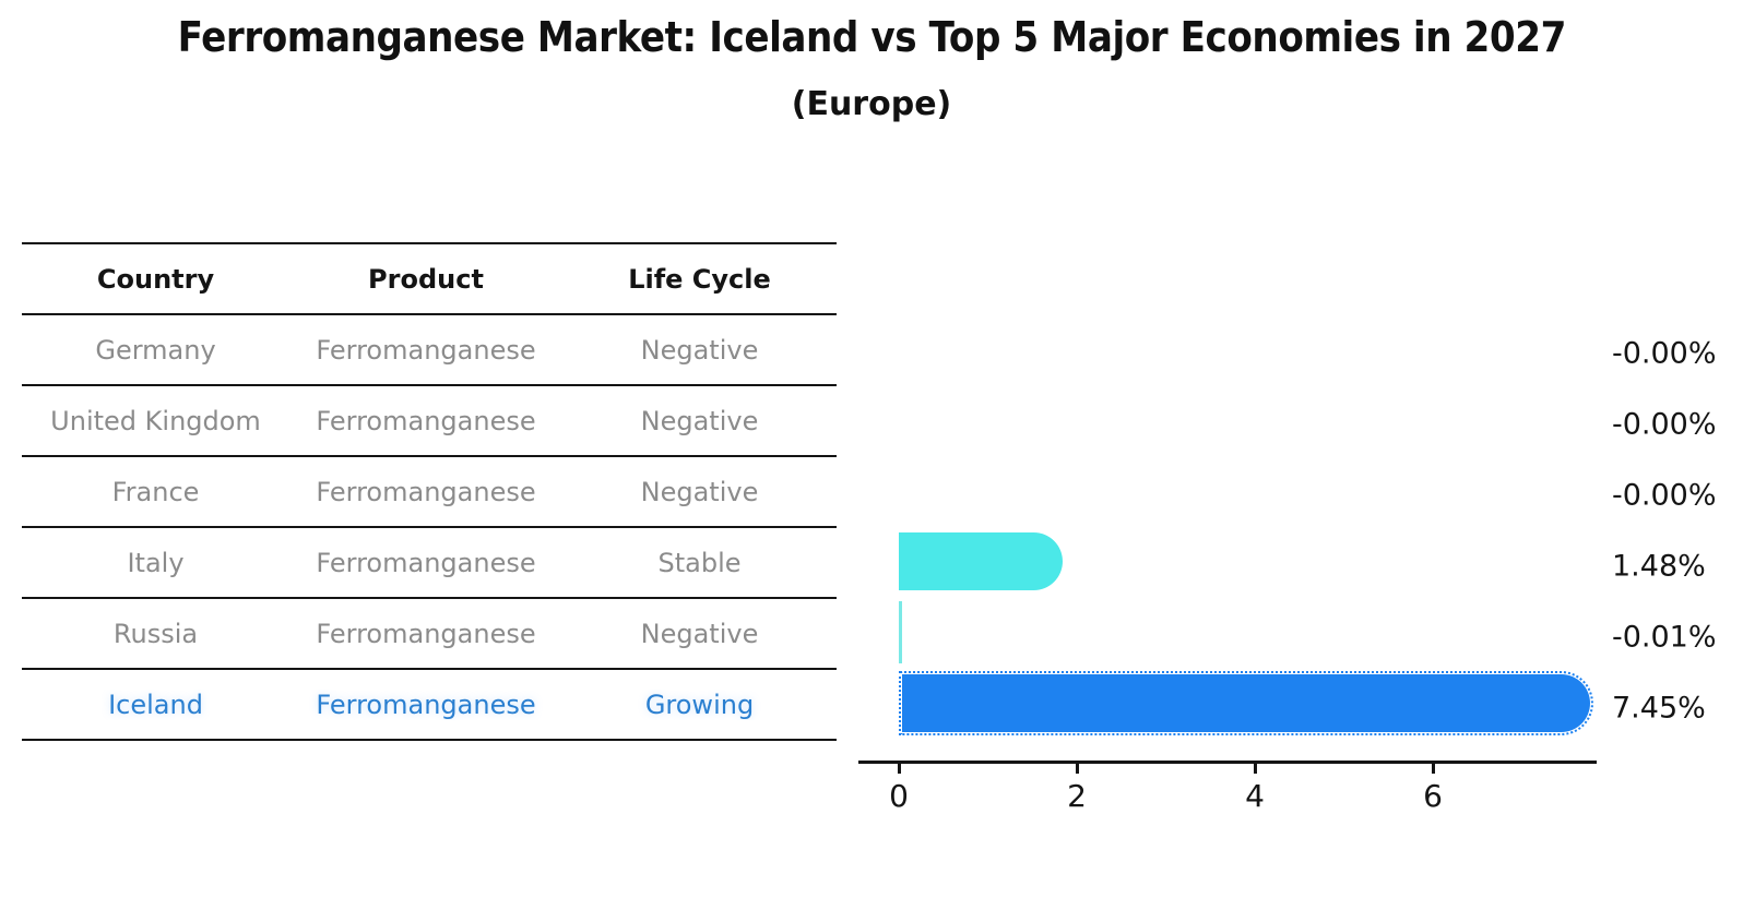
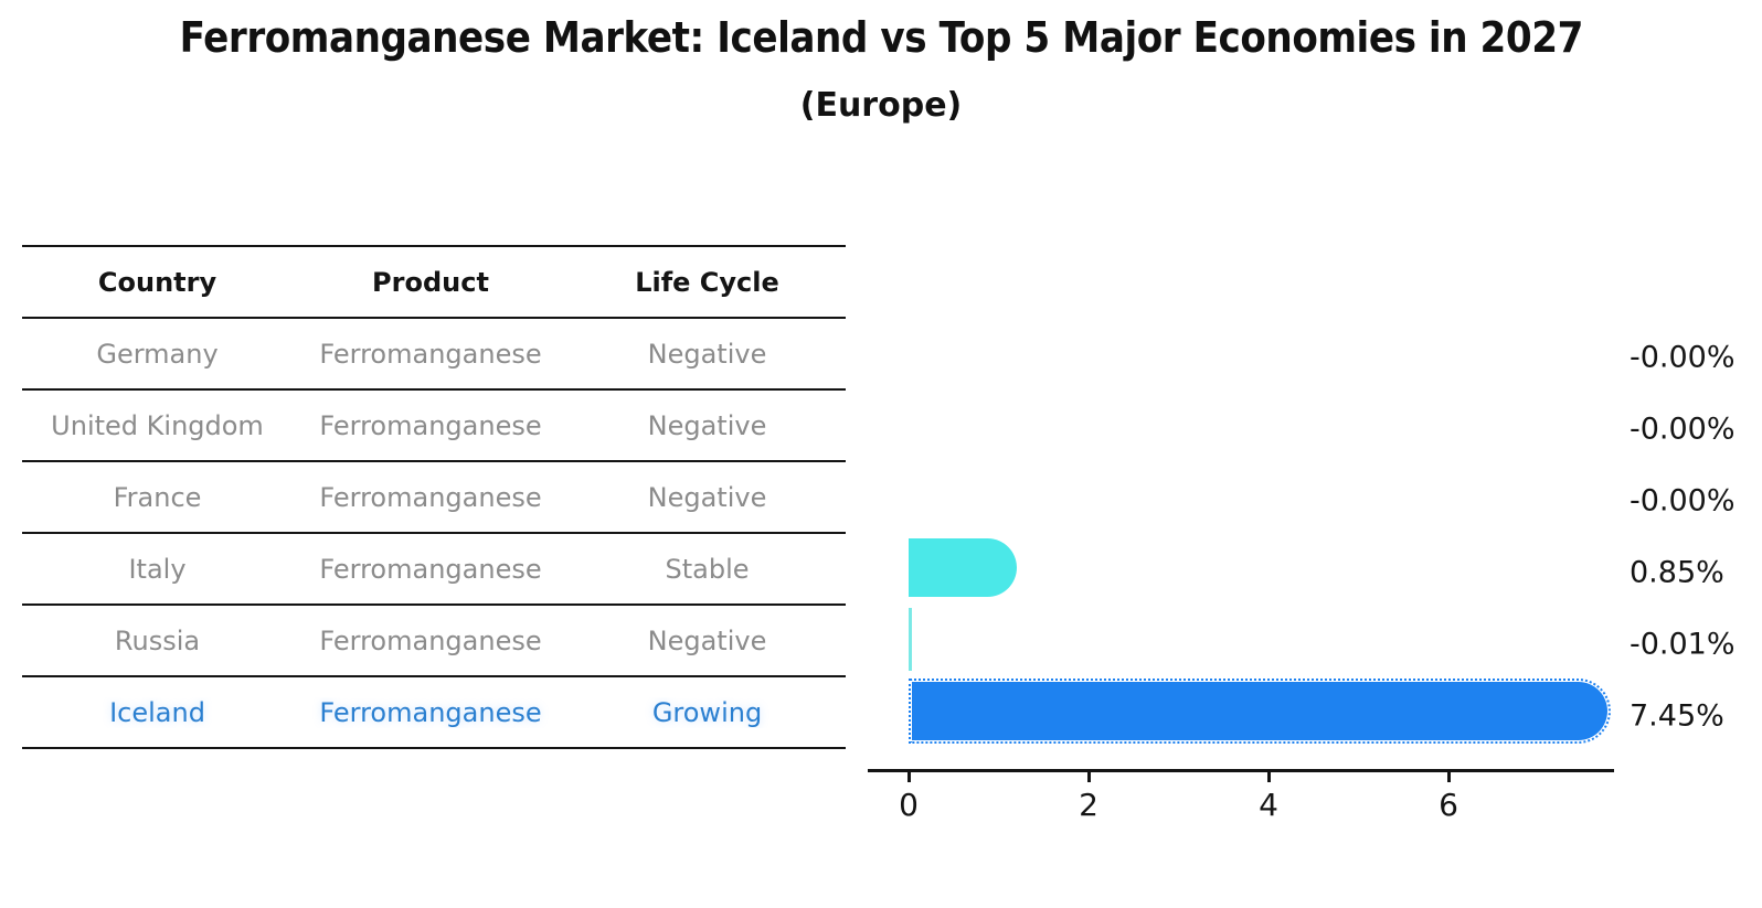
Italy: 1.48% -> 0.85%
